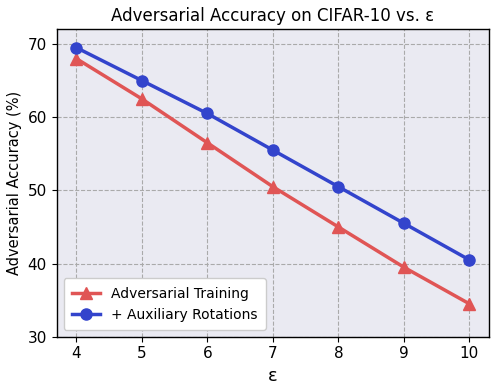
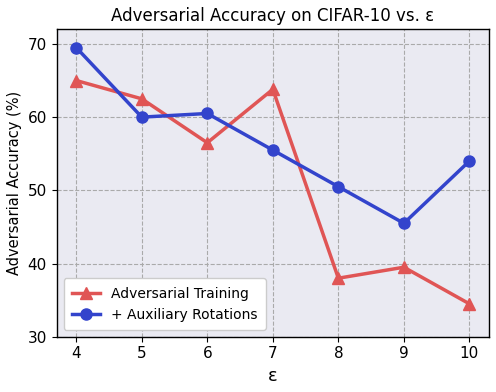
Adversarial Training/4: 68.0 -> 65.0
+ Auxiliary Rotations/5: 65.0 -> 60.0
Adversarial Training/7: 50.5 -> 63.8
Adversarial Training/8: 45.0 -> 38.0
+ Auxiliary Rotations/10: 40.5 -> 54.0
